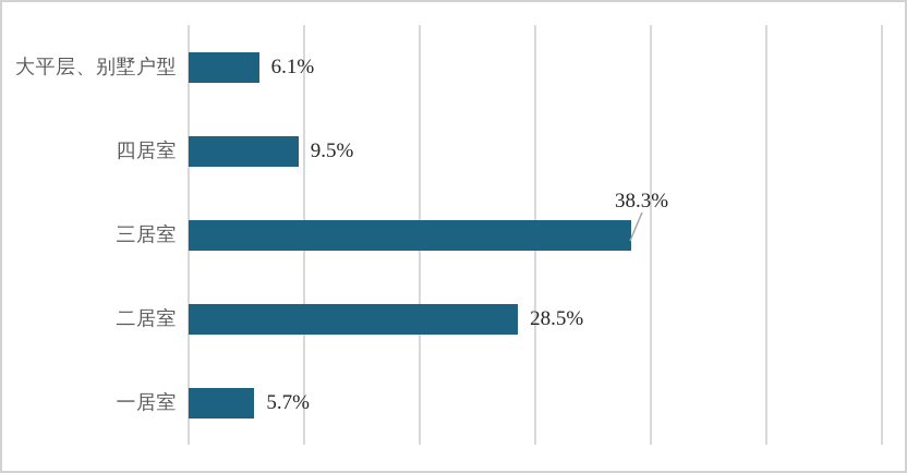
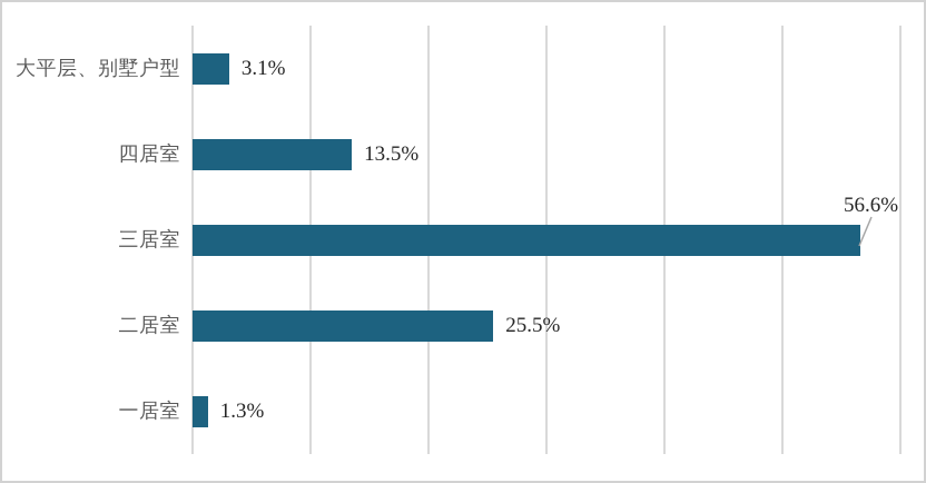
大平层、别墅户型: 6.1% -> 3.1%
四居室: 9.5% -> 13.5%
三居室: 38.3% -> 56.6%
二居室: 28.5% -> 25.5%
一居室: 5.7% -> 1.3%
